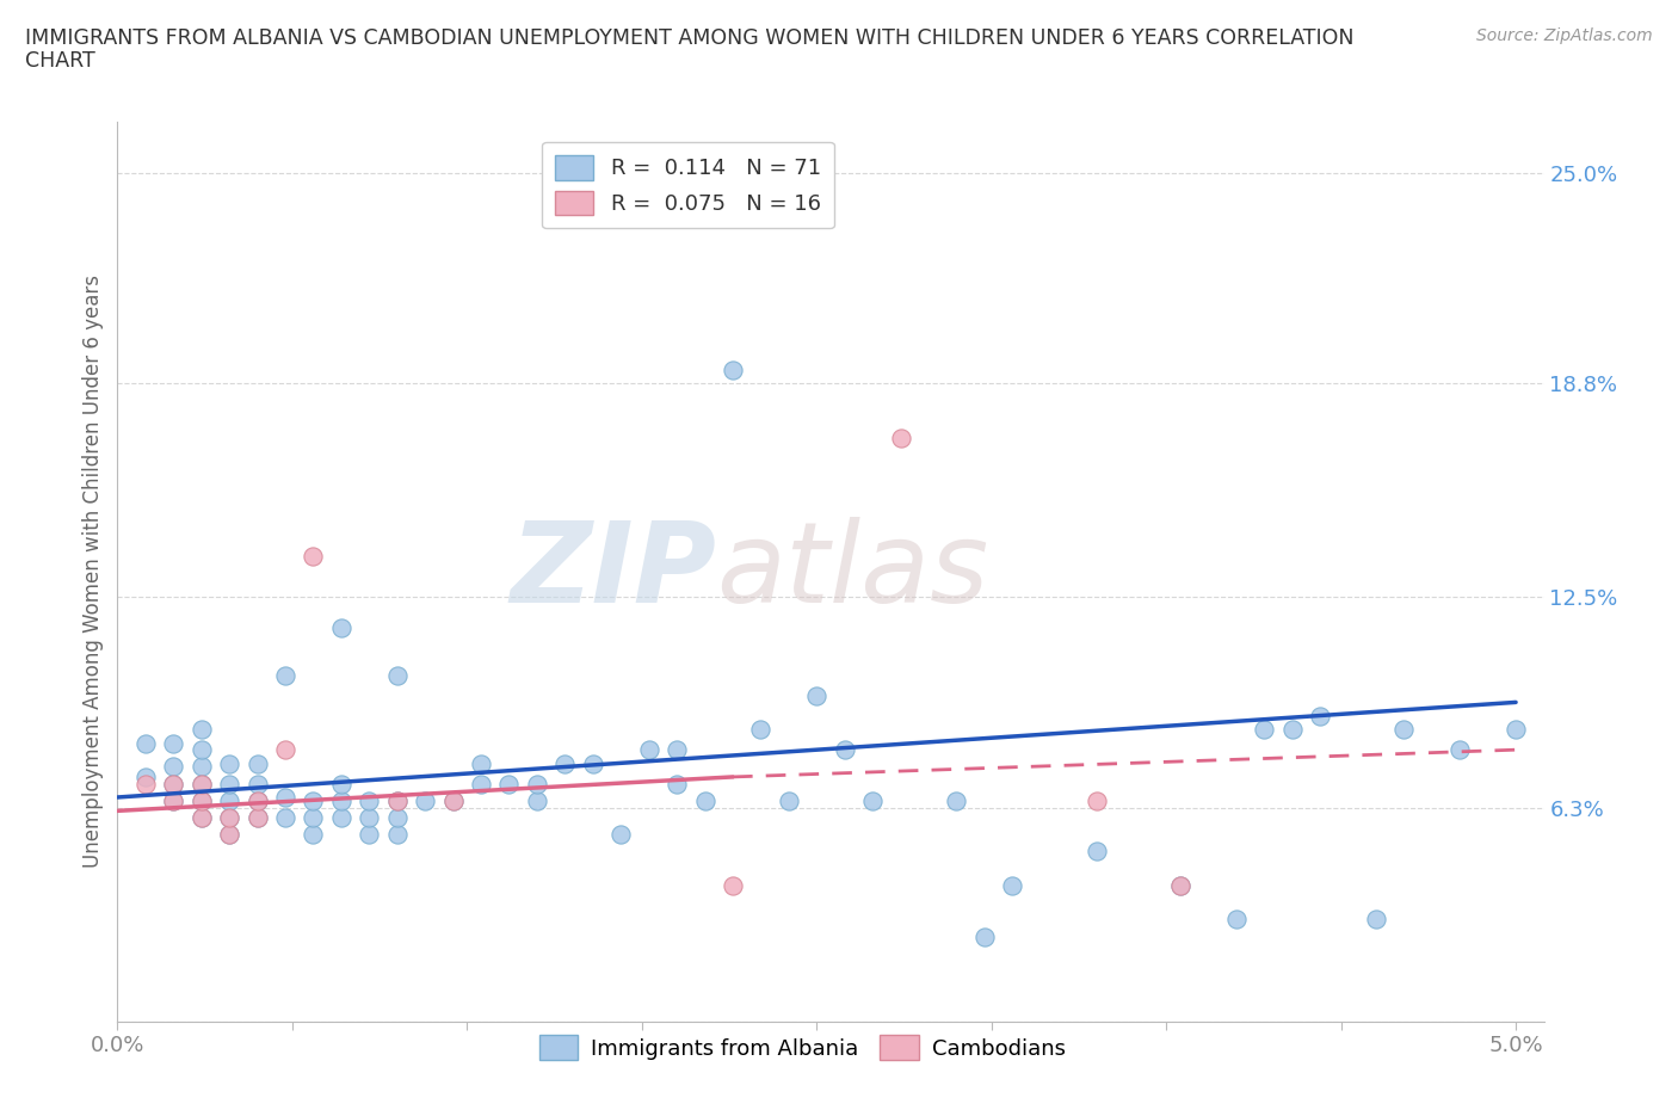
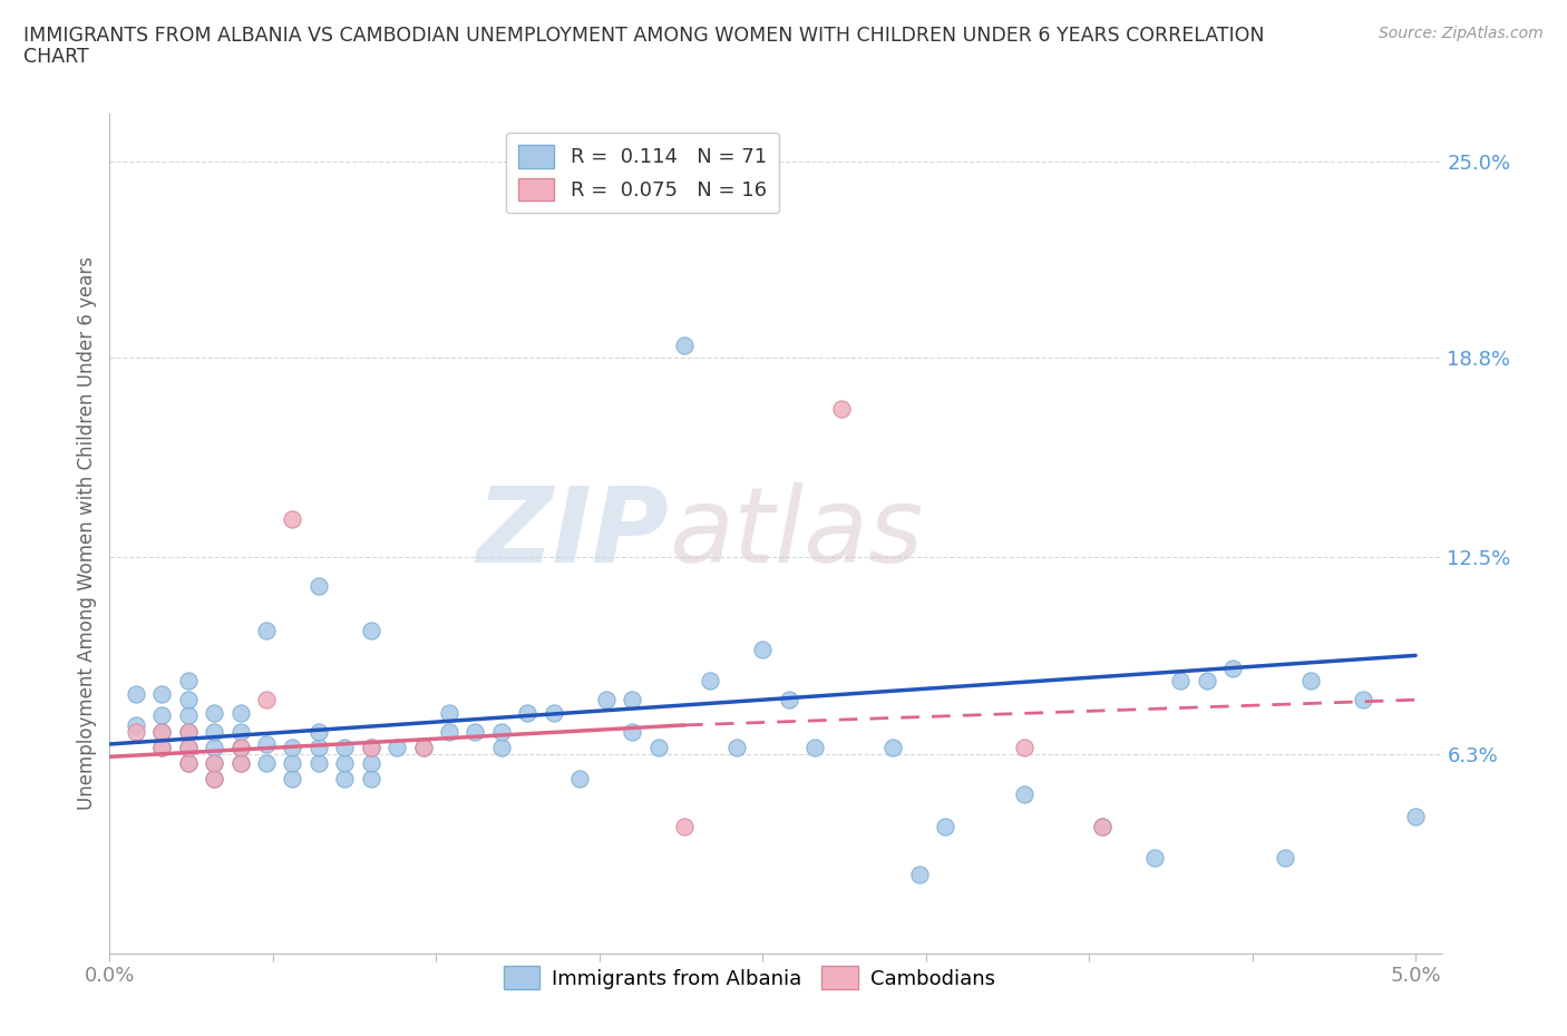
Immigrants from Albania/5.0%: 8.6% -> 4.3%
